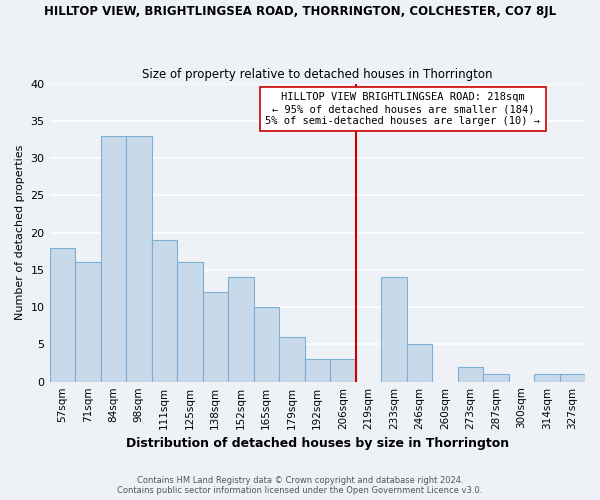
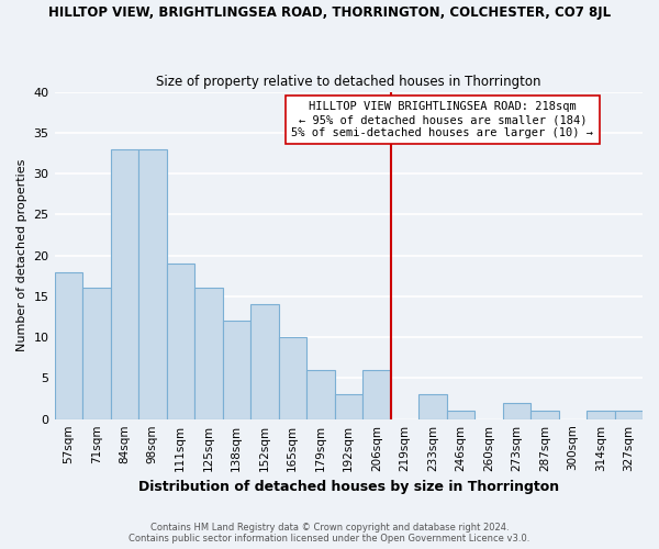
206sqm: 3 -> 6
233sqm: 14 -> 3
246sqm: 5 -> 1
